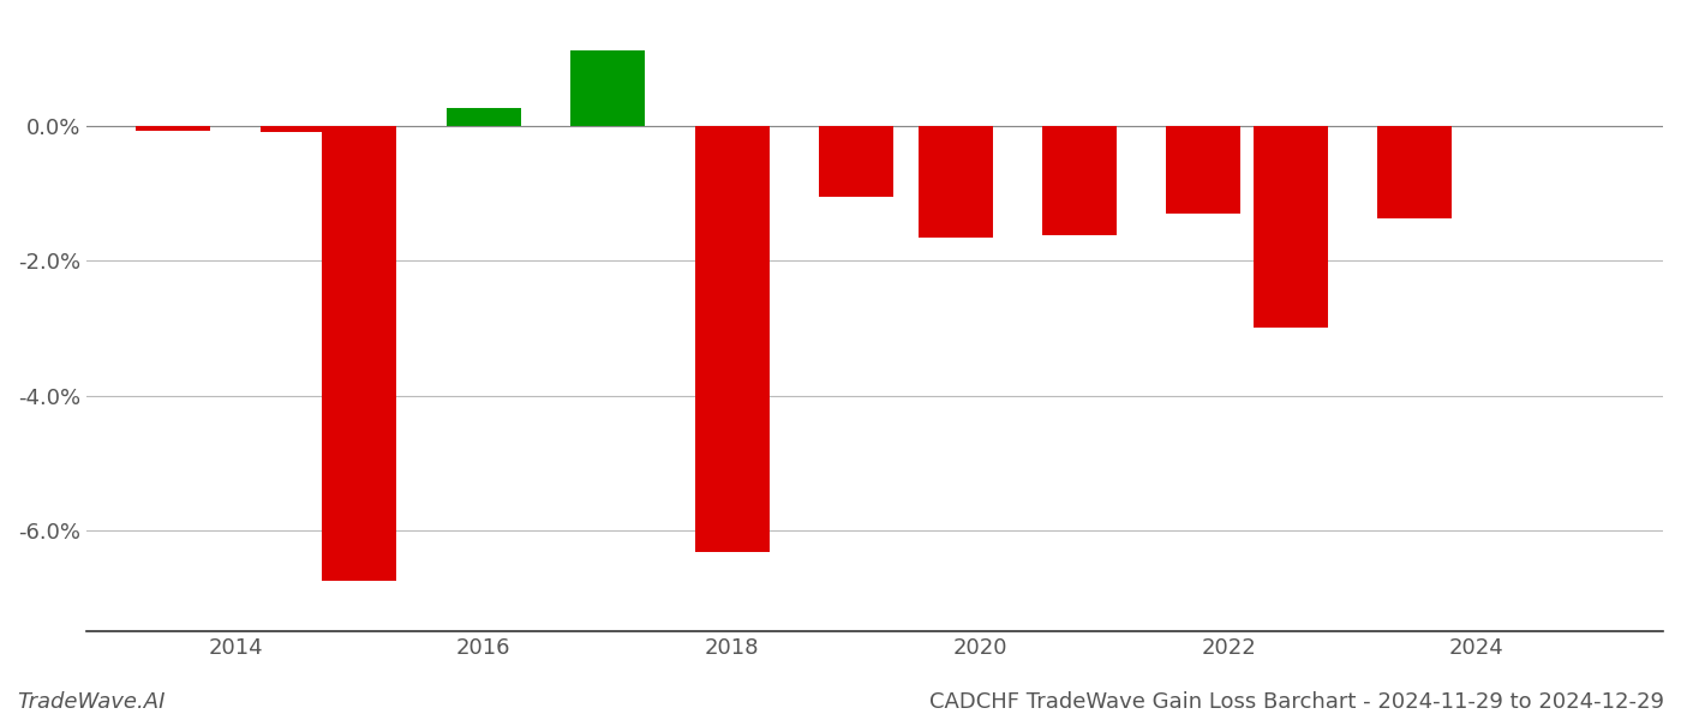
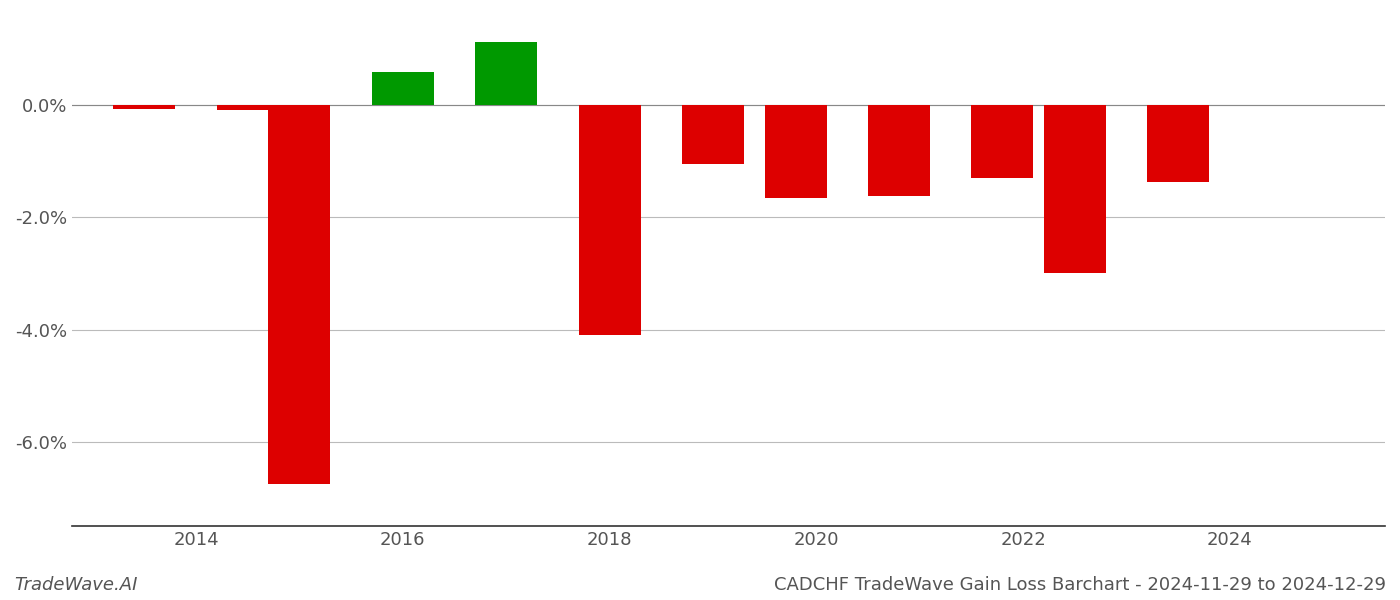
2016: 0.26% -> 0.58%
2018: -6.32% -> -4.10%
